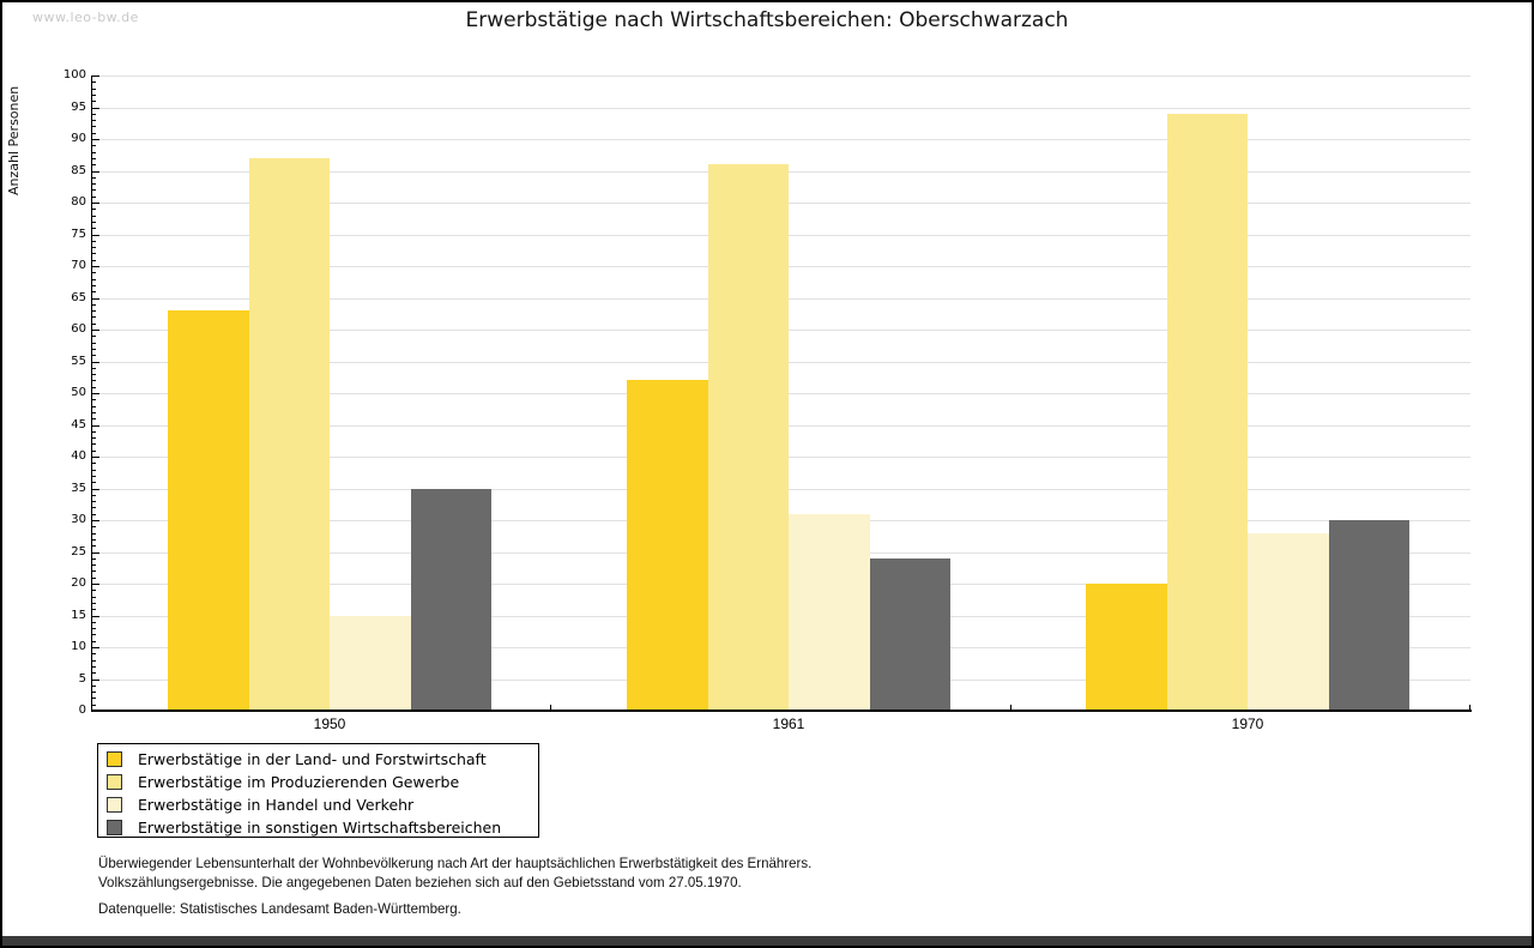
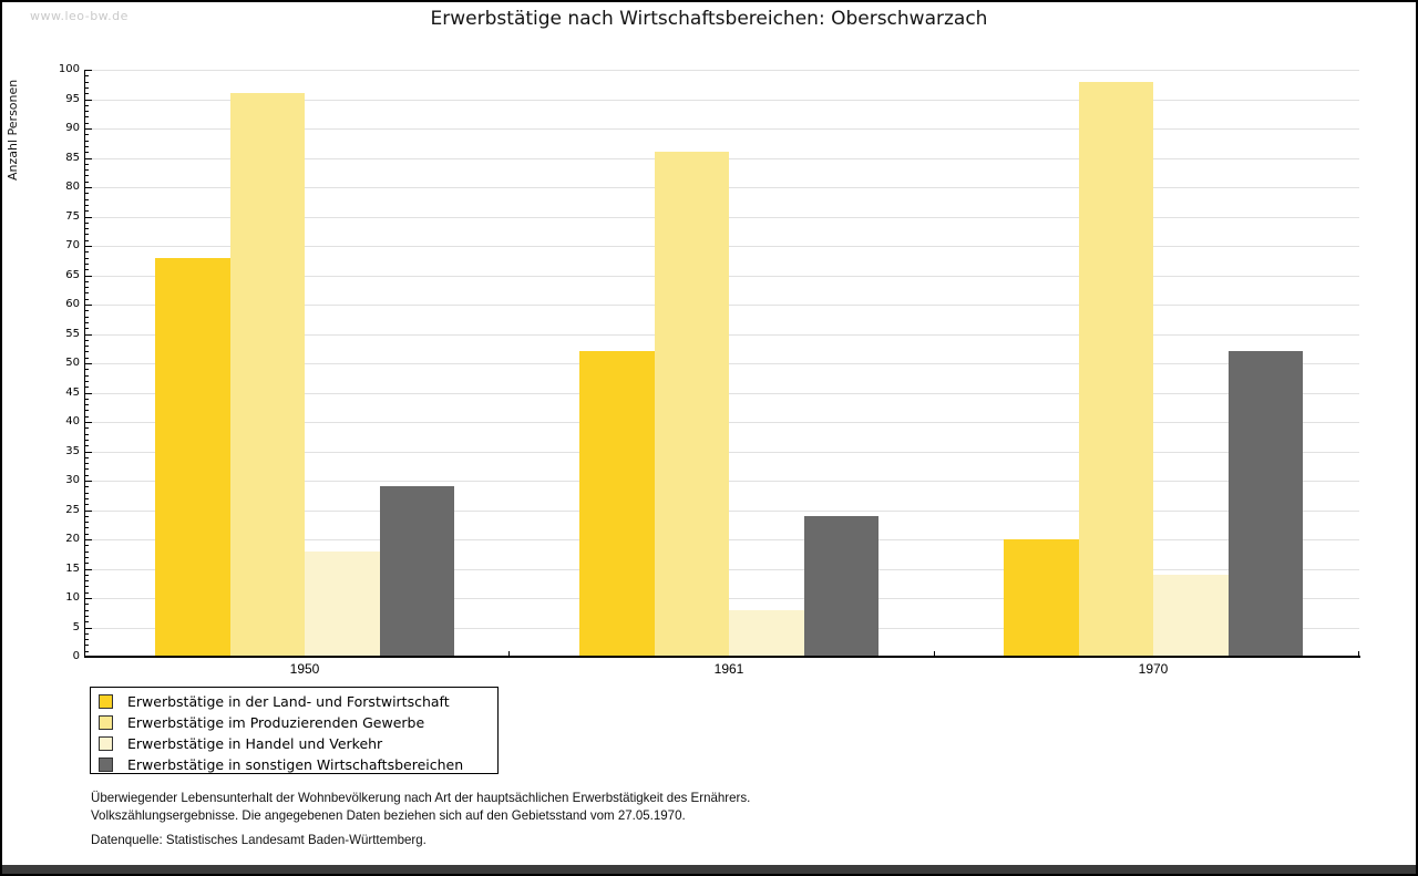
Erwerbstätige in der Land- und Forstwirtschaft/1950: 63 -> 68
Erwerbstätige im Produzierenden Gewerbe/1950: 87 -> 96
Erwerbstätige in Handel und Verkehr/1950: 15 -> 18
Erwerbstätige in sonstigen Wirtschaftsbereichen/1950: 35 -> 29
Erwerbstätige in Handel und Verkehr/1961: 31 -> 8
Erwerbstätige im Produzierenden Gewerbe/1970: 94 -> 98
Erwerbstätige in Handel und Verkehr/1970: 28 -> 14
Erwerbstätige in sonstigen Wirtschaftsbereichen/1970: 30 -> 52
